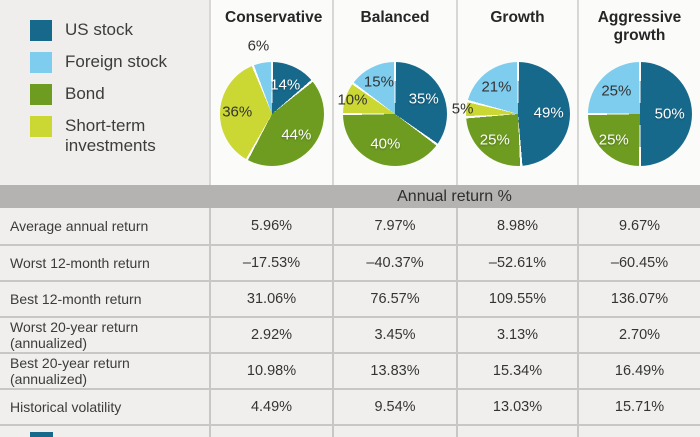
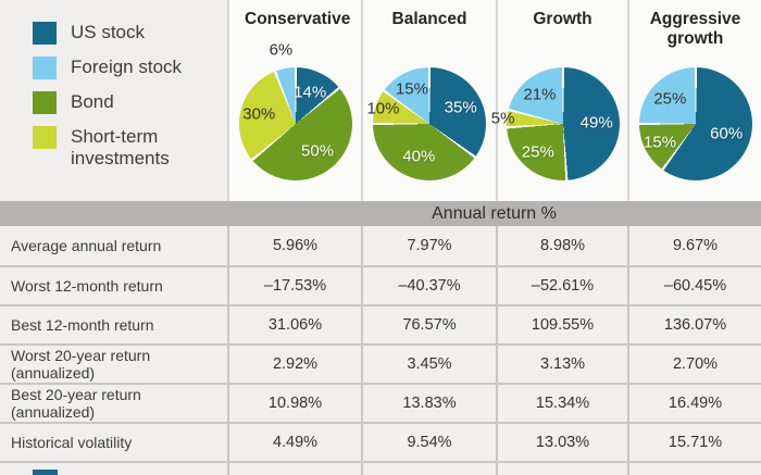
Conservative/Bond: 44% -> 50%
Conservative/Short-term investments: 36% -> 30%
Aggressive growth/US stock: 50% -> 60%
Aggressive growth/Bond: 25% -> 15%
